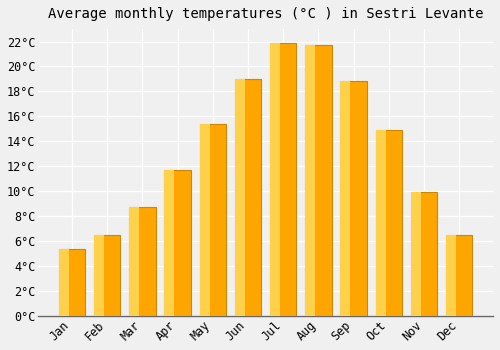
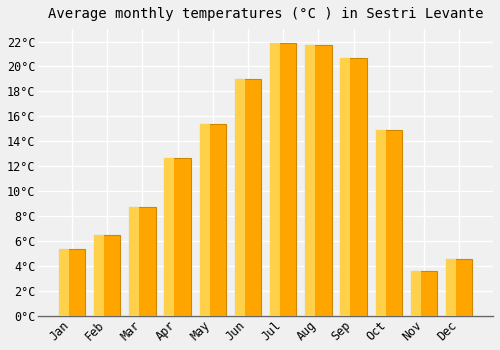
Apr: 11.7°C -> 12.7°C
Sep: 18.8°C -> 20.7°C
Nov: 9.9°C -> 3.6°C
Dec: 6.5°C -> 4.6°C
